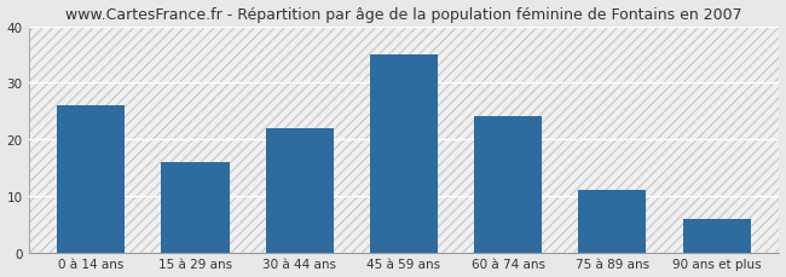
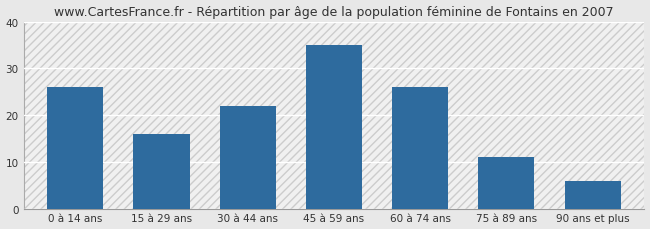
60 à 74 ans: 24 -> 26
